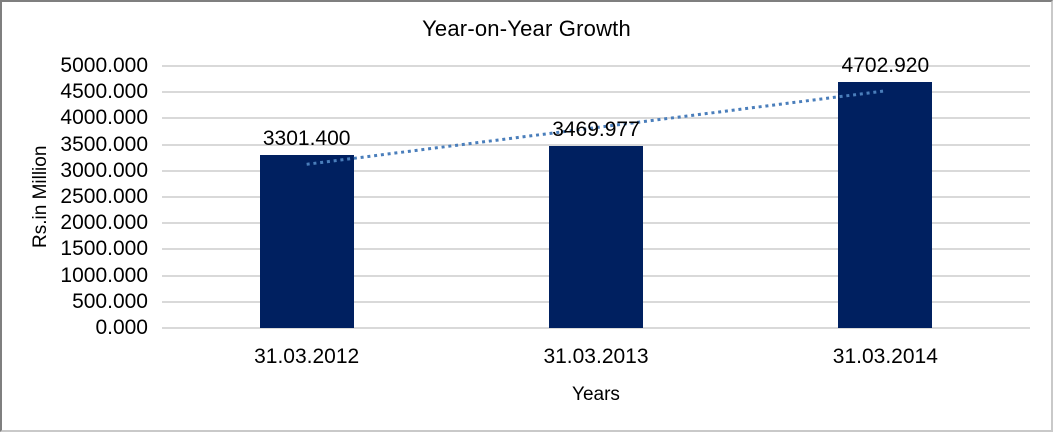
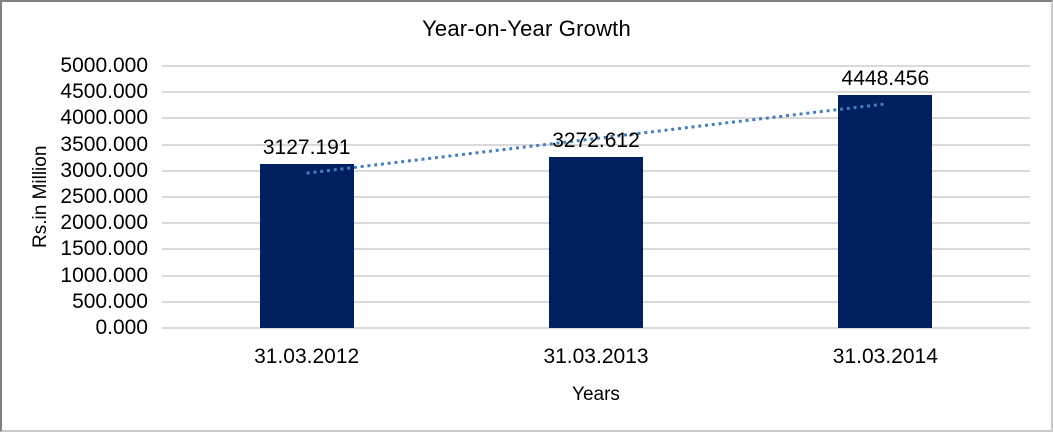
31.03.2012: 3301.400 -> 3127.191
31.03.2013: 3469.977 -> 3272.612
31.03.2014: 4702.920 -> 4448.456
